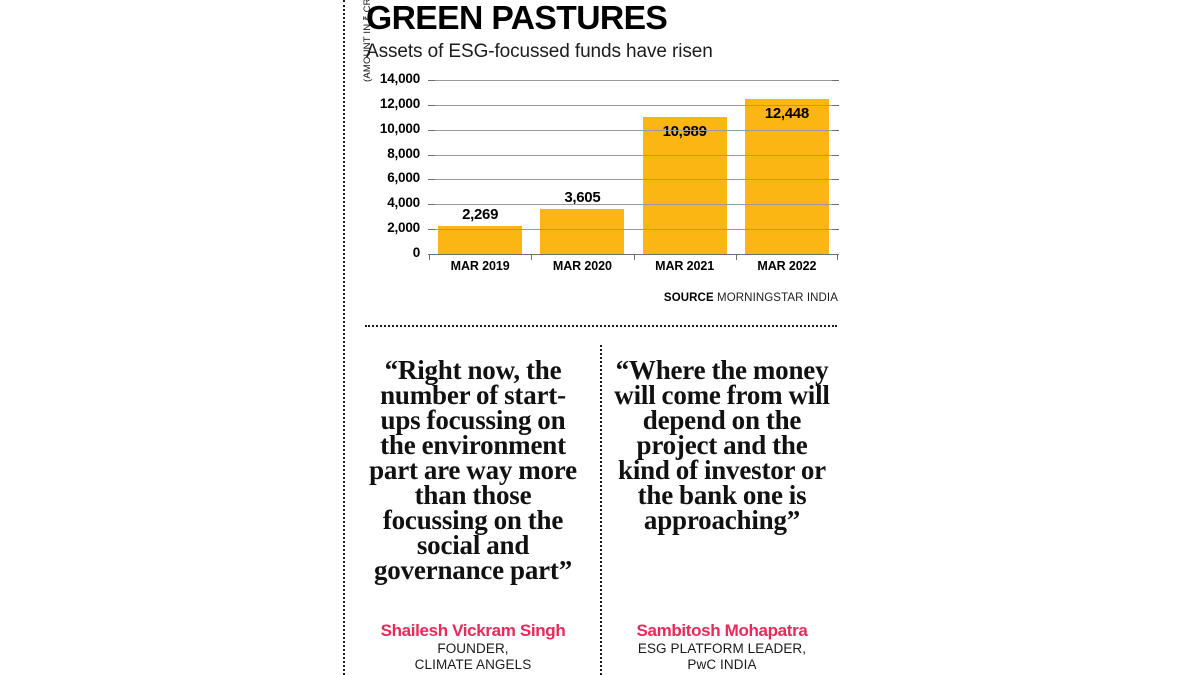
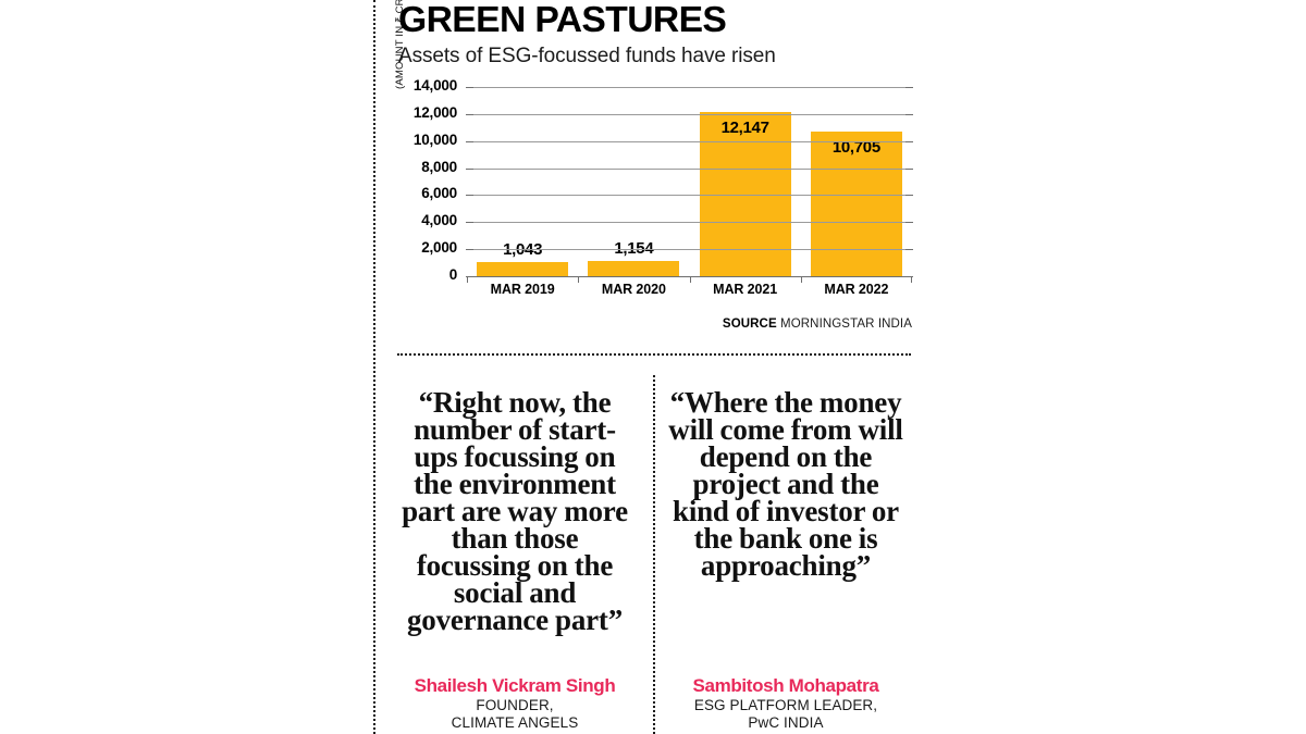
MAR 2019: 2,269 -> 1,043
MAR 2020: 3,605 -> 1,154
MAR 2021: 10,989 -> 12,147
MAR 2022: 12,448 -> 10,705
